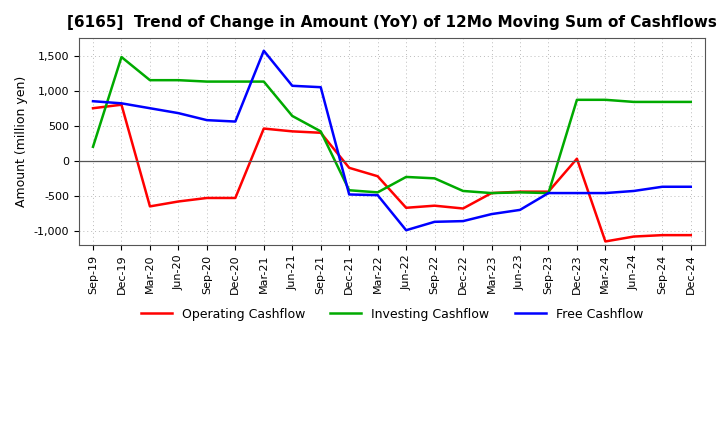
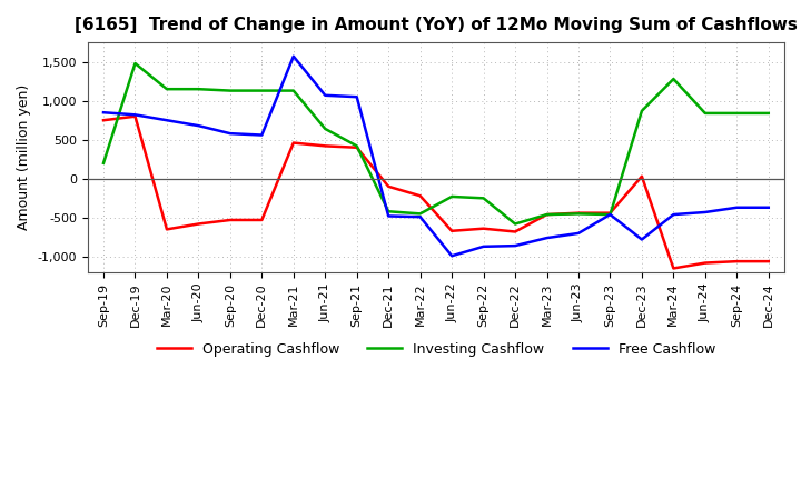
Investing Cashflow/Dec-22: -430 -> -580
Free Cashflow/Dec-23: -460 -> -780
Investing Cashflow/Mar-24: 870 -> 1,280
